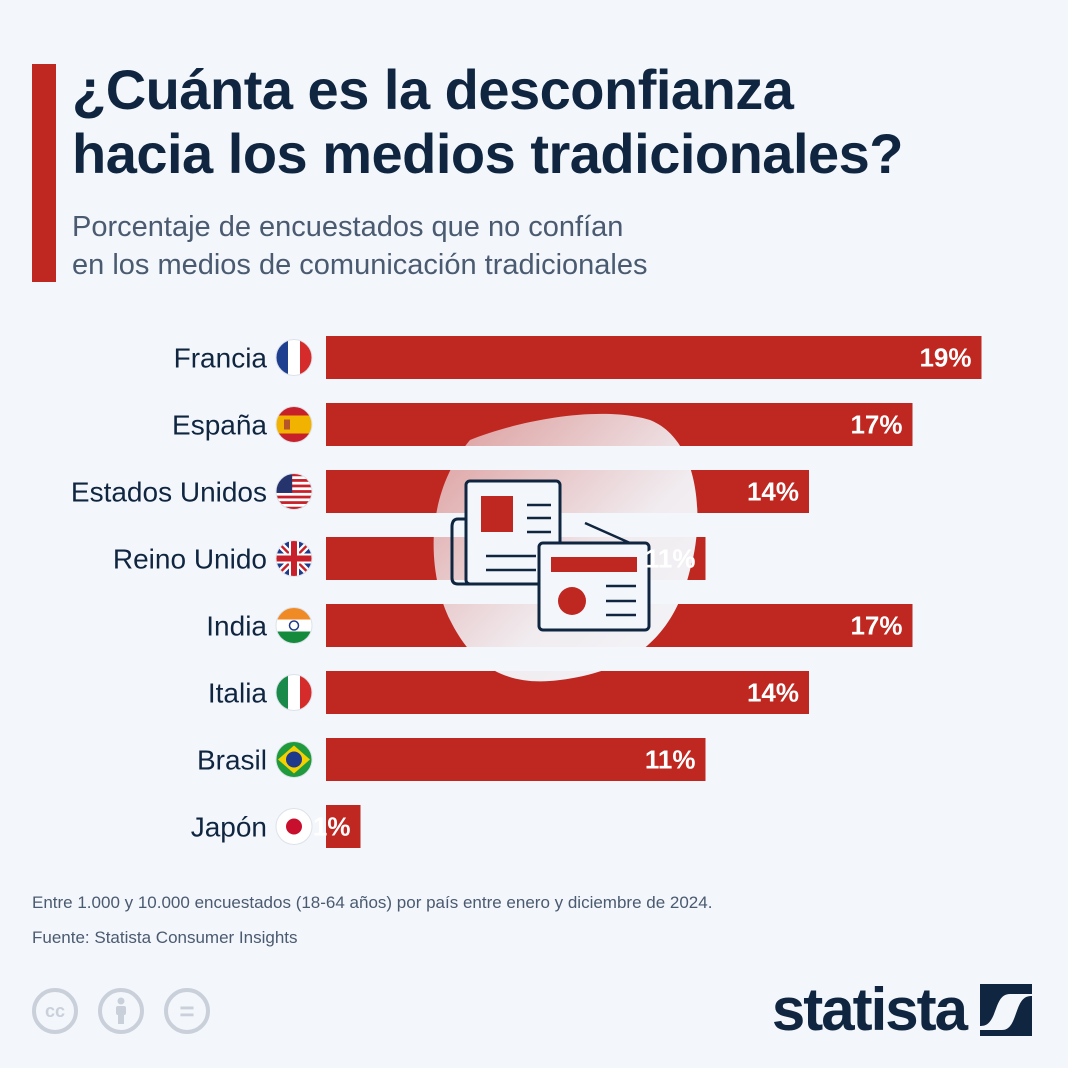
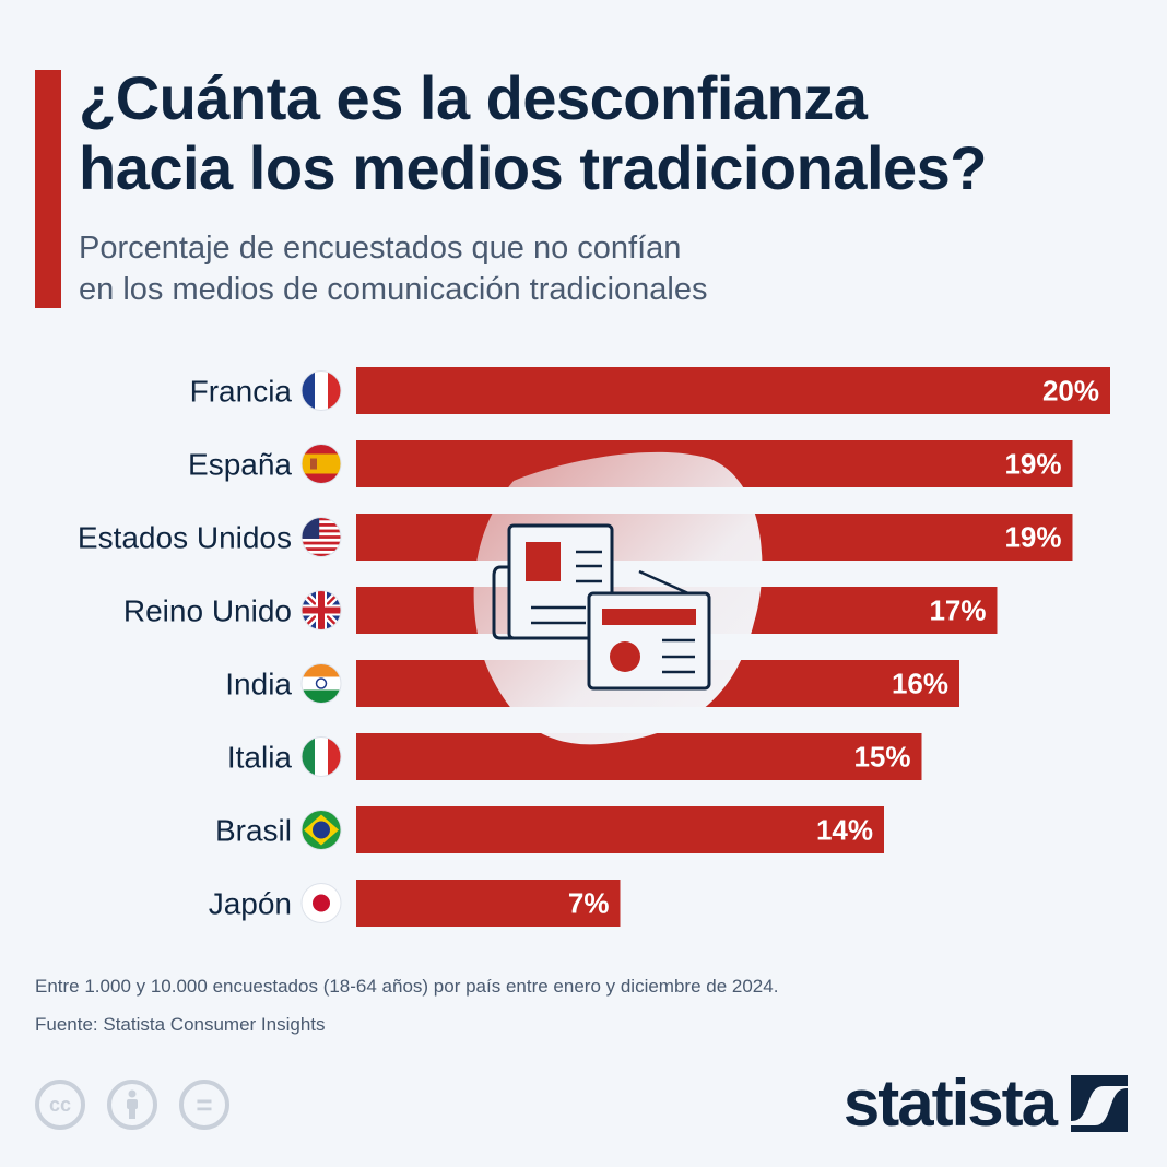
Francia: 19% -> 20%
España: 17% -> 19%
Estados Unidos: 14% -> 19%
Reino Unido: 11% -> 17%
India: 17% -> 16%
Italia: 14% -> 15%
Brasil: 11% -> 14%
Japón: 1% -> 7%
